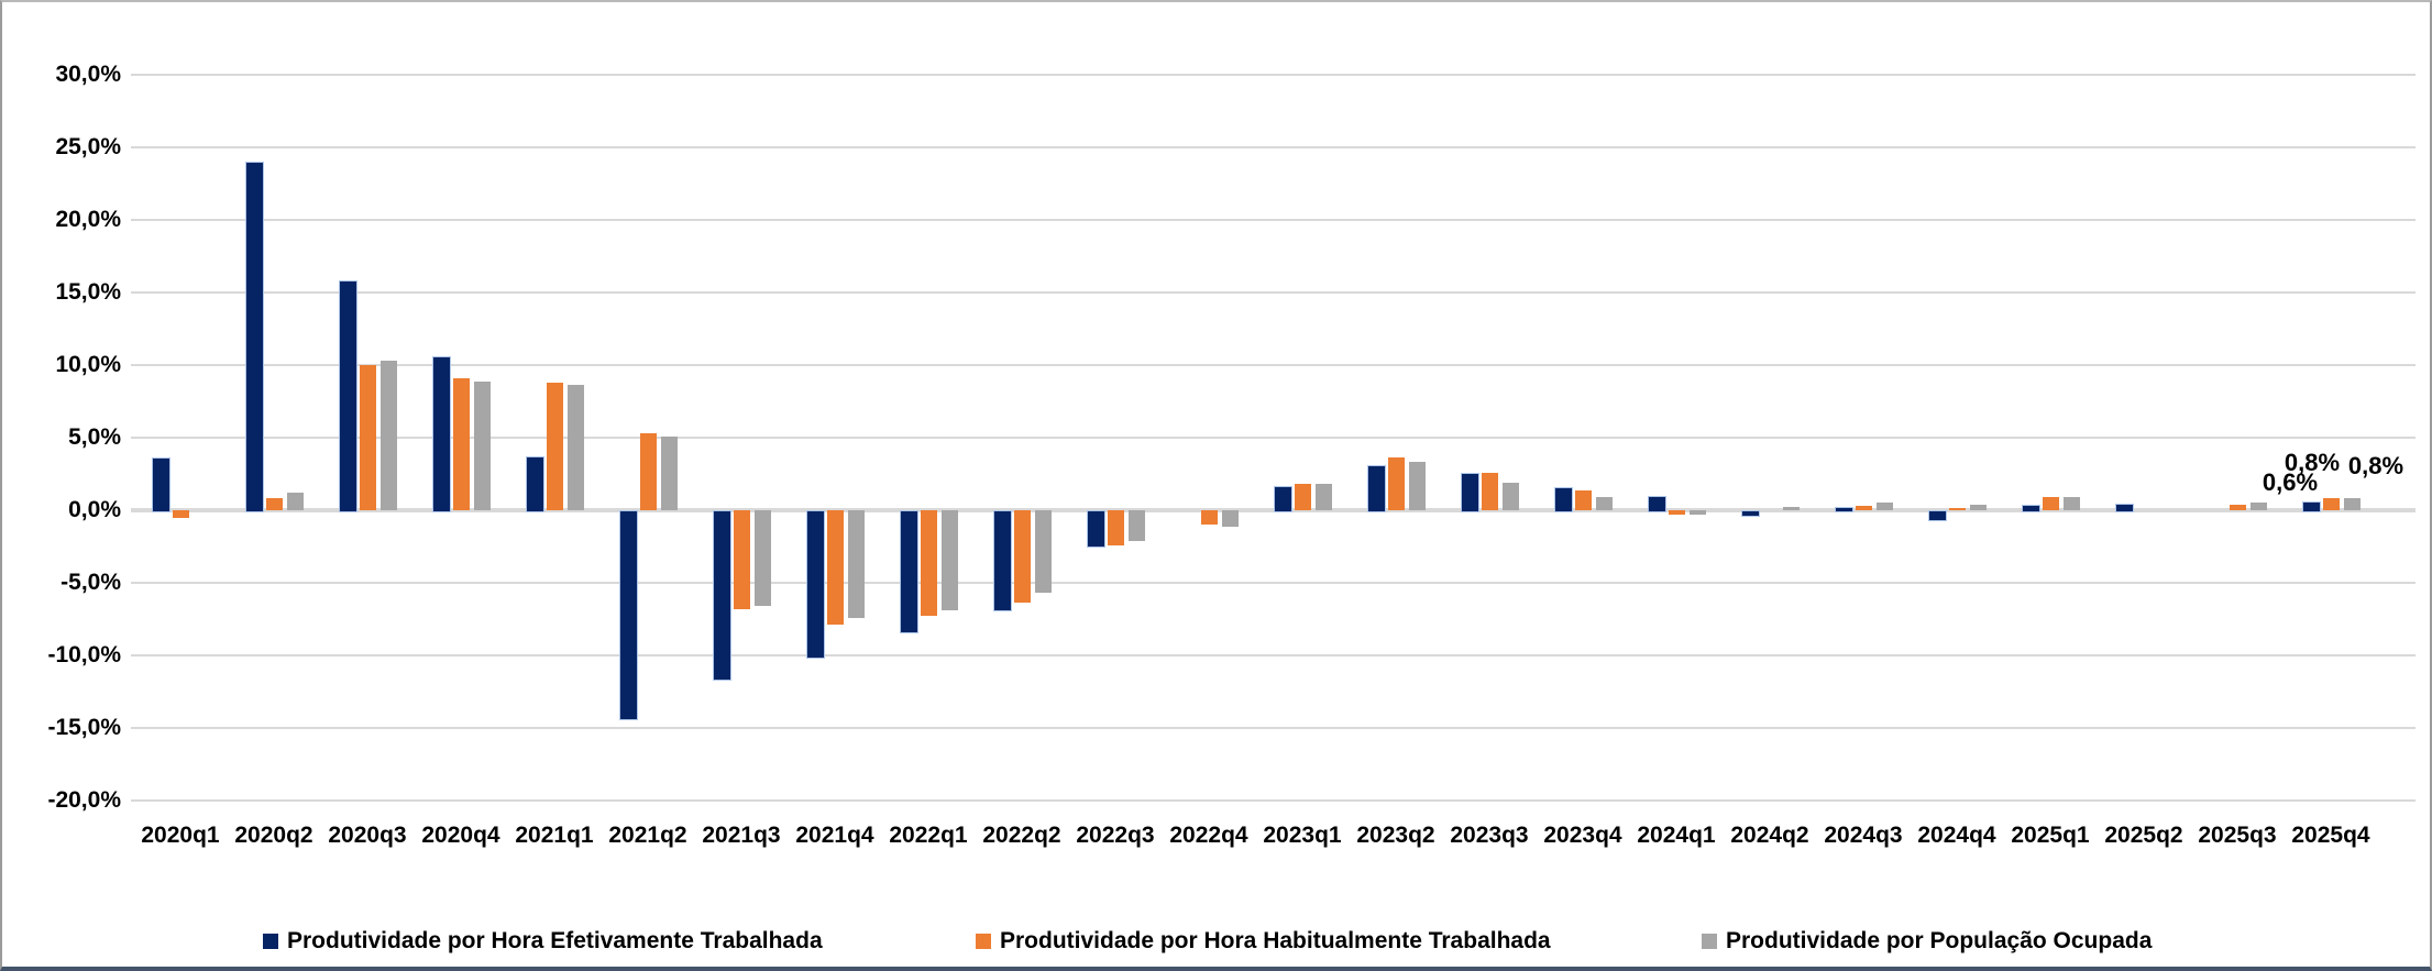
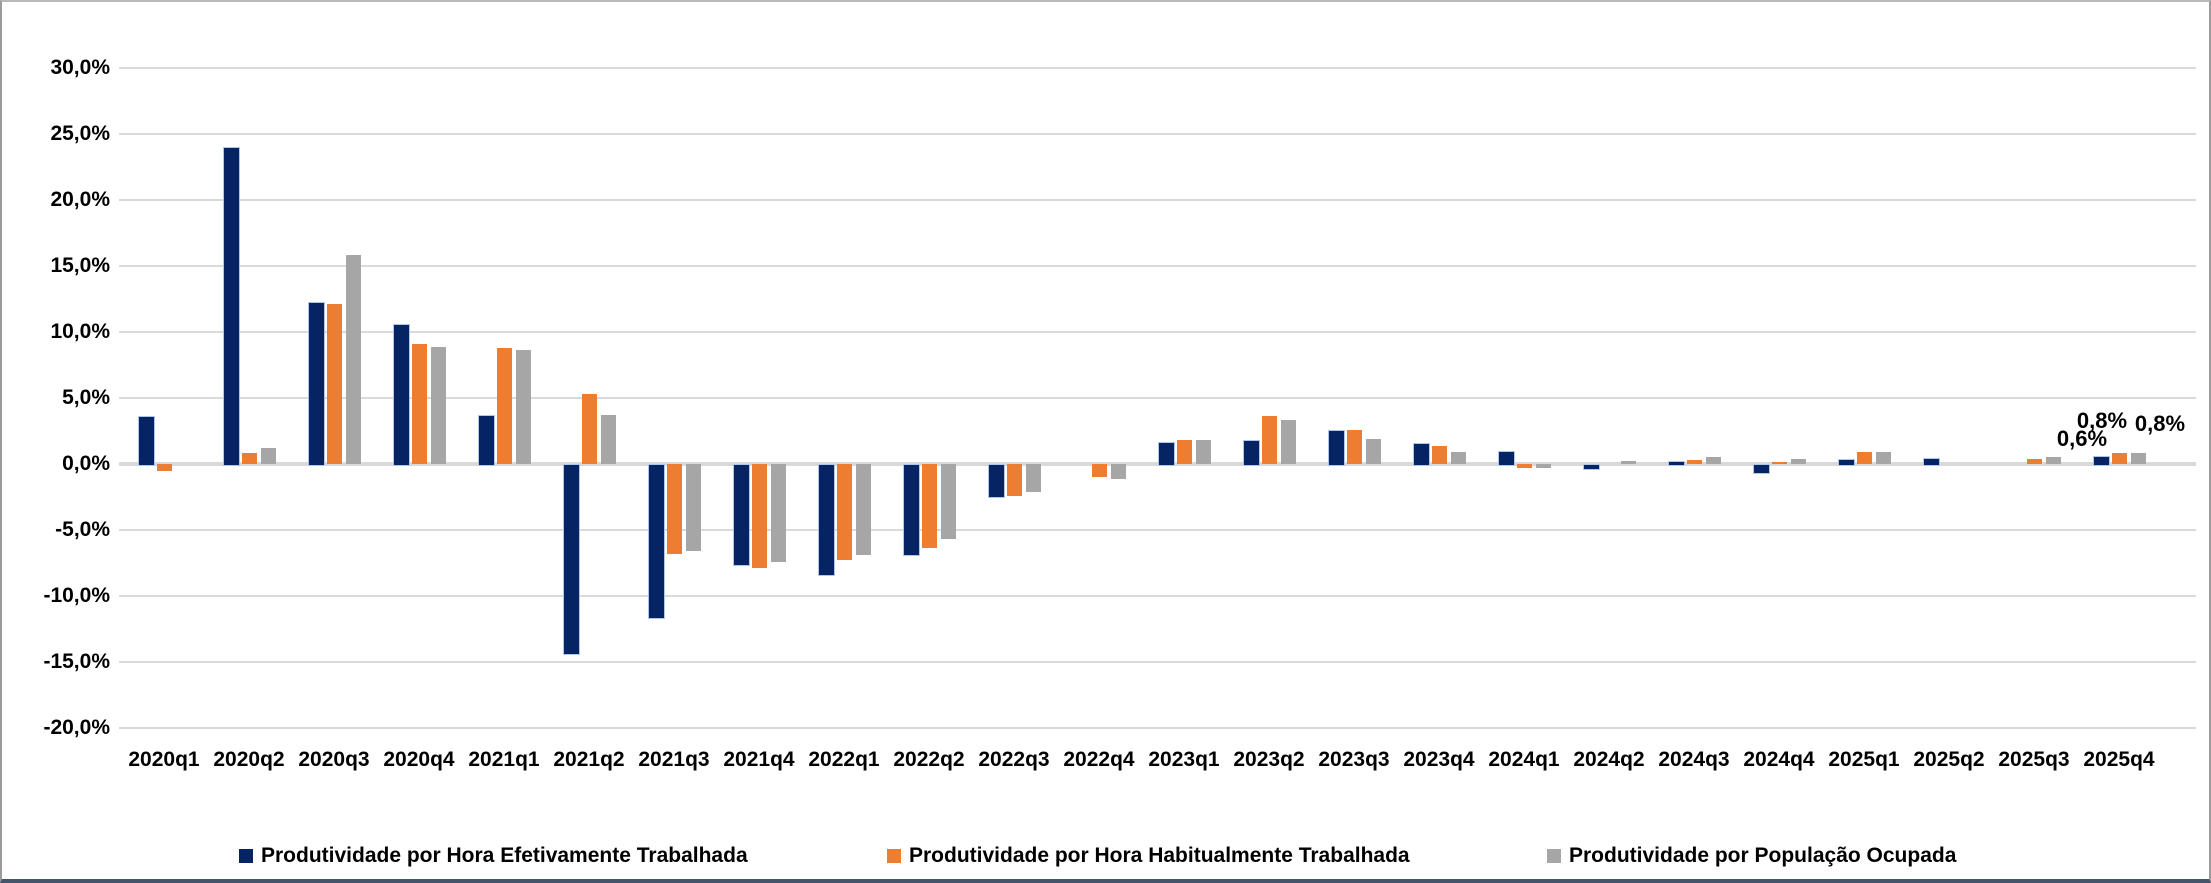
Produtividade por Hora Efetivamente Trabalhada/2020q3: 15,8% -> 12,3%
Produtividade por Hora Habitualmente Trabalhada/2020q3: 10,0% -> 12,1%
Produtividade por População Ocupada/2020q3: 10,3% -> 15,8%
Produtividade por População Ocupada/2021q2: 5,1% -> 3,7%
Produtividade por Hora Efetivamente Trabalhada/2021q4: -10,1% -> -7,6%
Produtividade por Hora Efetivamente Trabalhada/2023q2: 3,1% -> 1,8%
